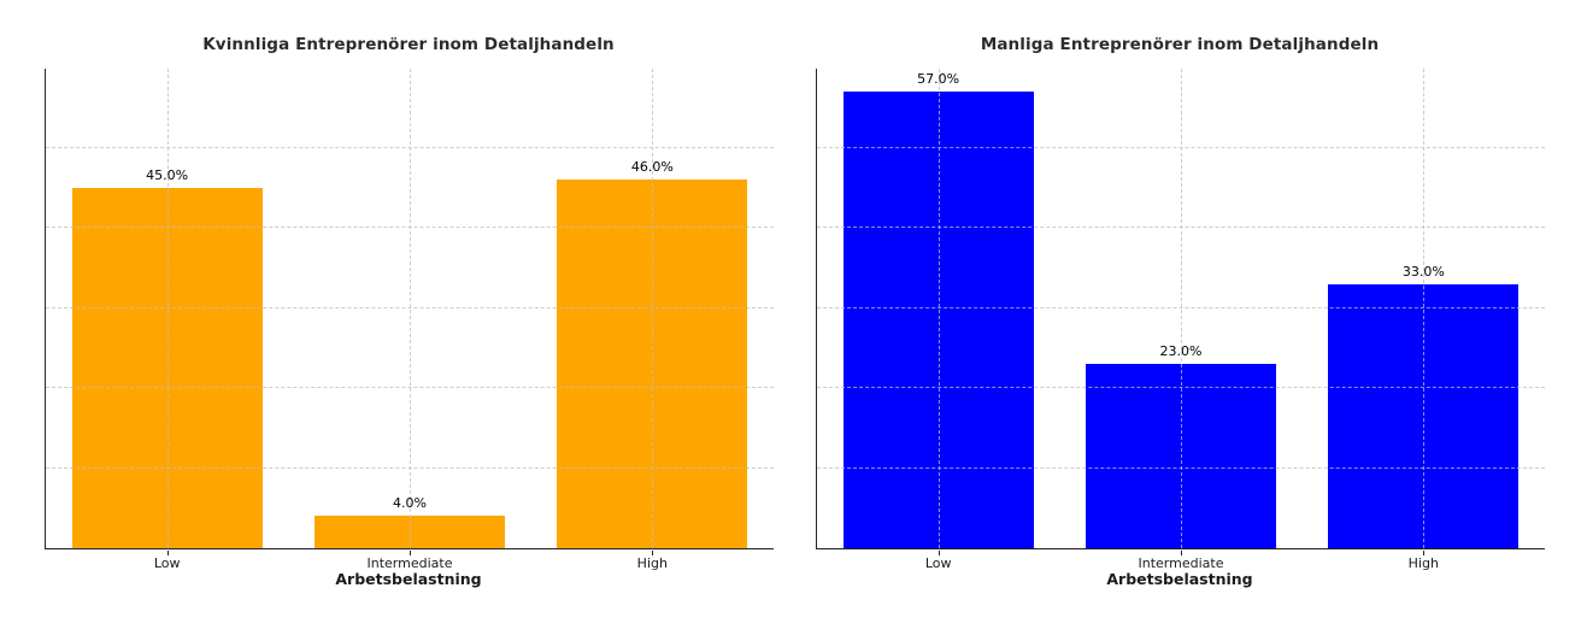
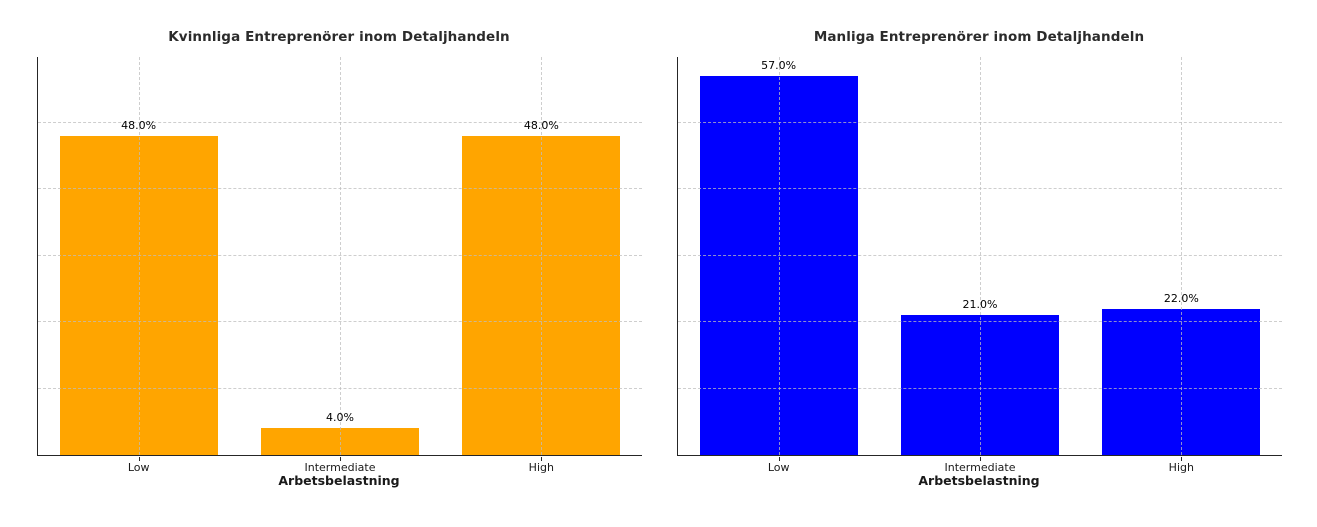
Kvinnliga Entreprenörer inom Detaljhandeln/Low: 45.0% -> 48.0%
Kvinnliga Entreprenörer inom Detaljhandeln/High: 46.0% -> 48.0%
Manliga Entreprenörer inom Detaljhandeln/Intermediate: 23.0% -> 21.0%
Manliga Entreprenörer inom Detaljhandeln/High: 33.0% -> 22.0%
